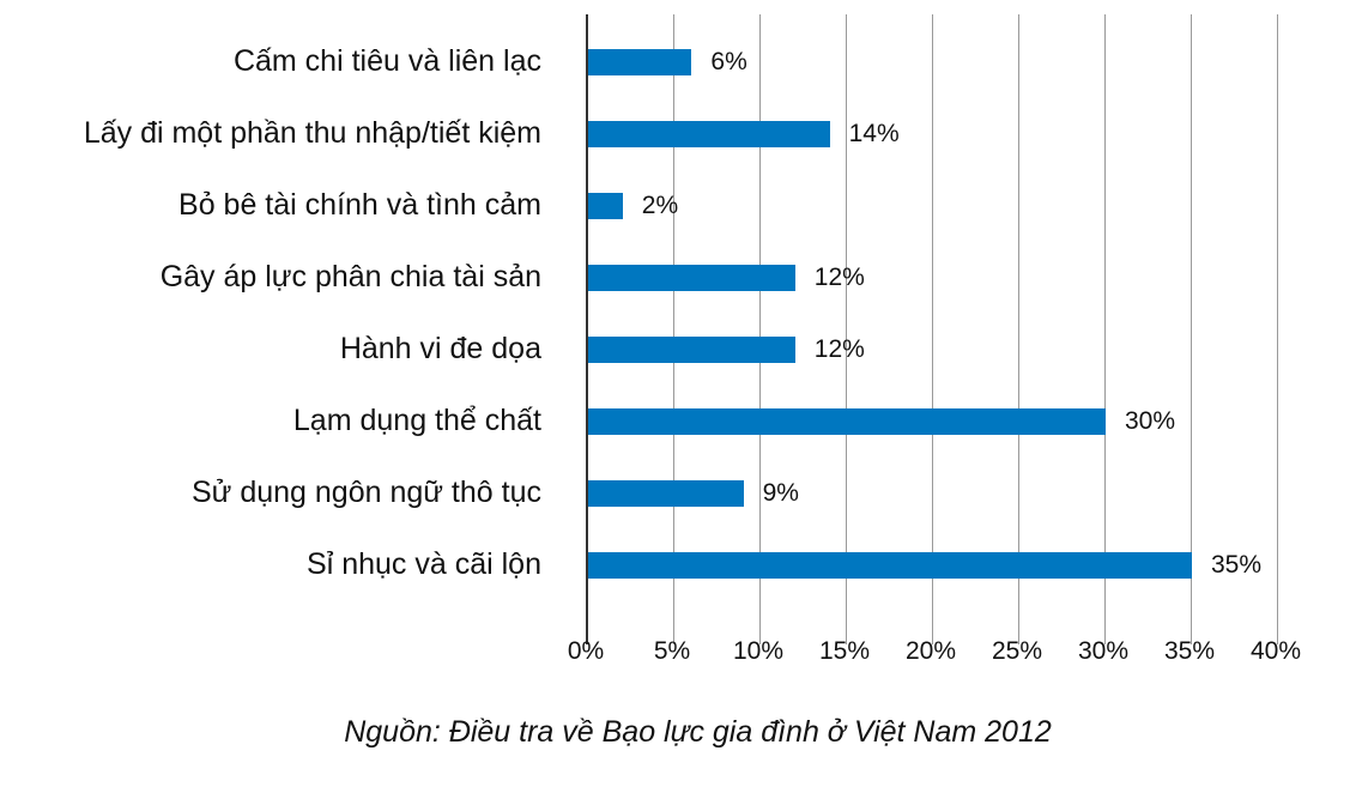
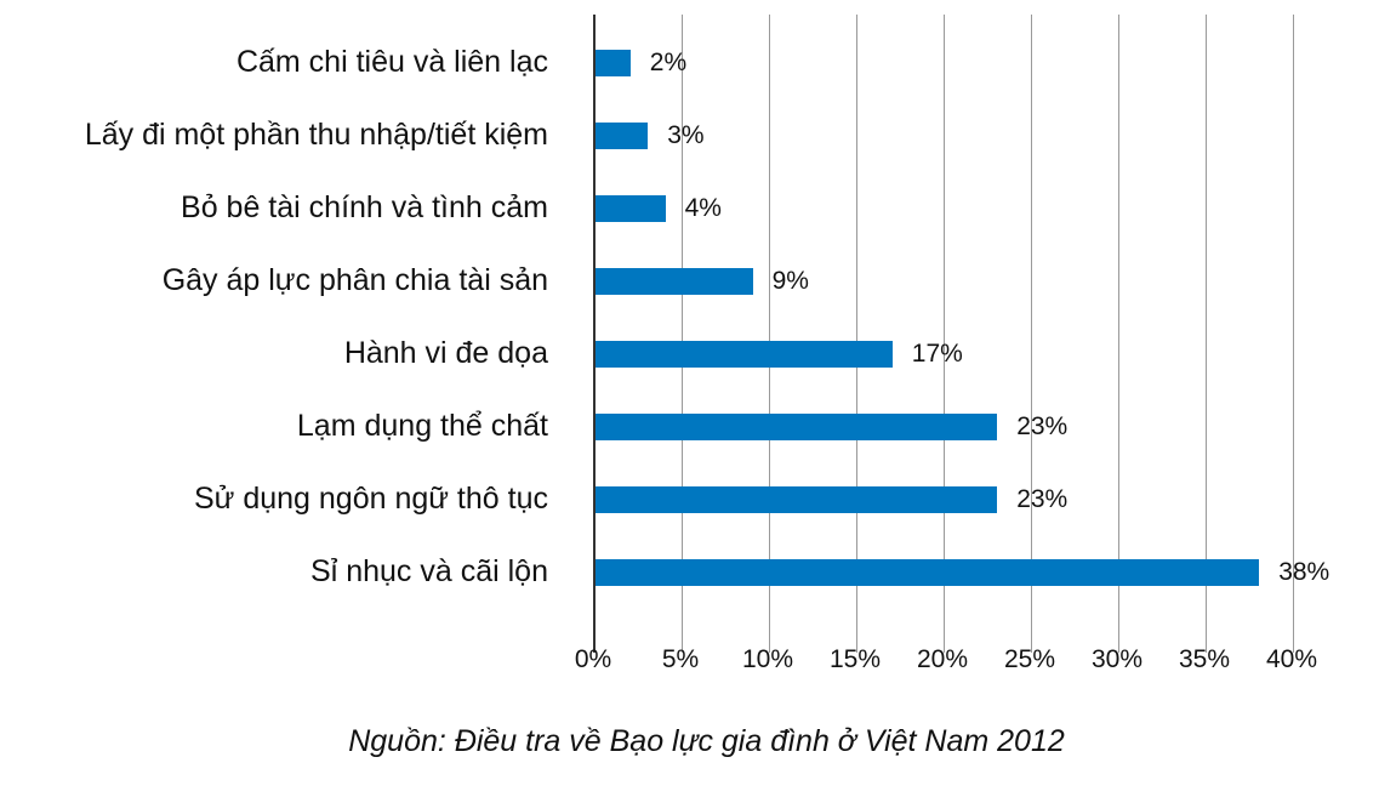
Cấm chi tiêu và liên lạc: 6% -> 2%
Lấy đi một phần thu nhập/tiết kiệm: 14% -> 3%
Bỏ bê tài chính và tình cảm: 2% -> 4%
Gây áp lực phân chia tài sản: 12% -> 9%
Hành vi đe dọa: 12% -> 17%
Lạm dụng thể chất: 30% -> 23%
Sử dụng ngôn ngữ thô tục: 9% -> 23%
Sỉ nhục và cãi lộn: 35% -> 38%
